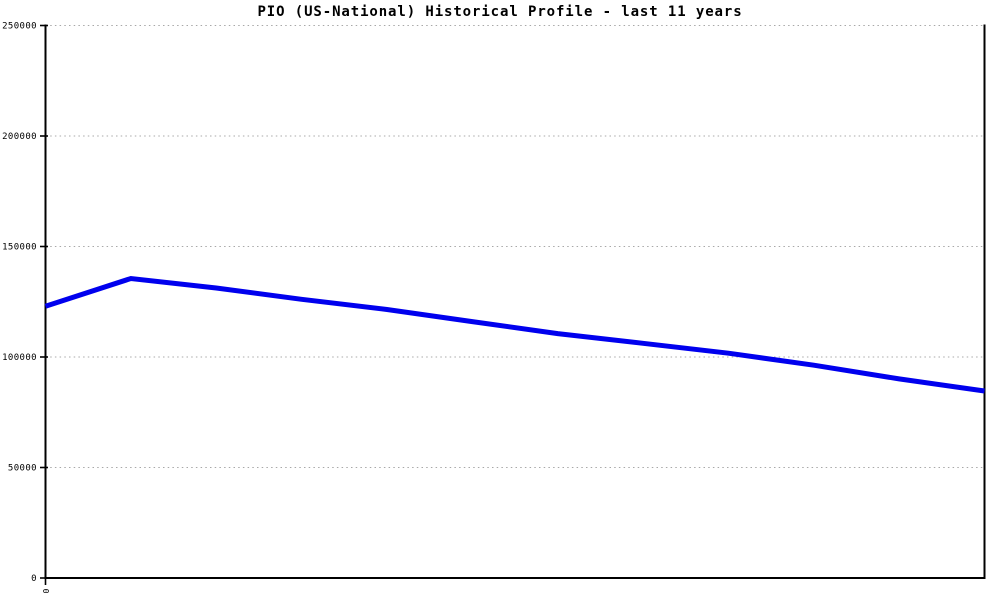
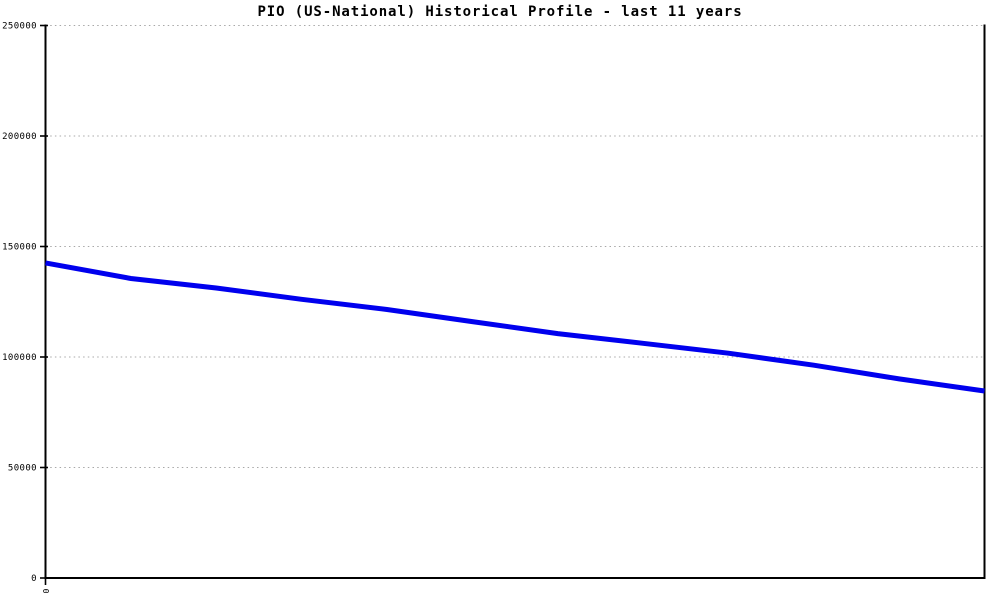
0: 123000 -> 143000
